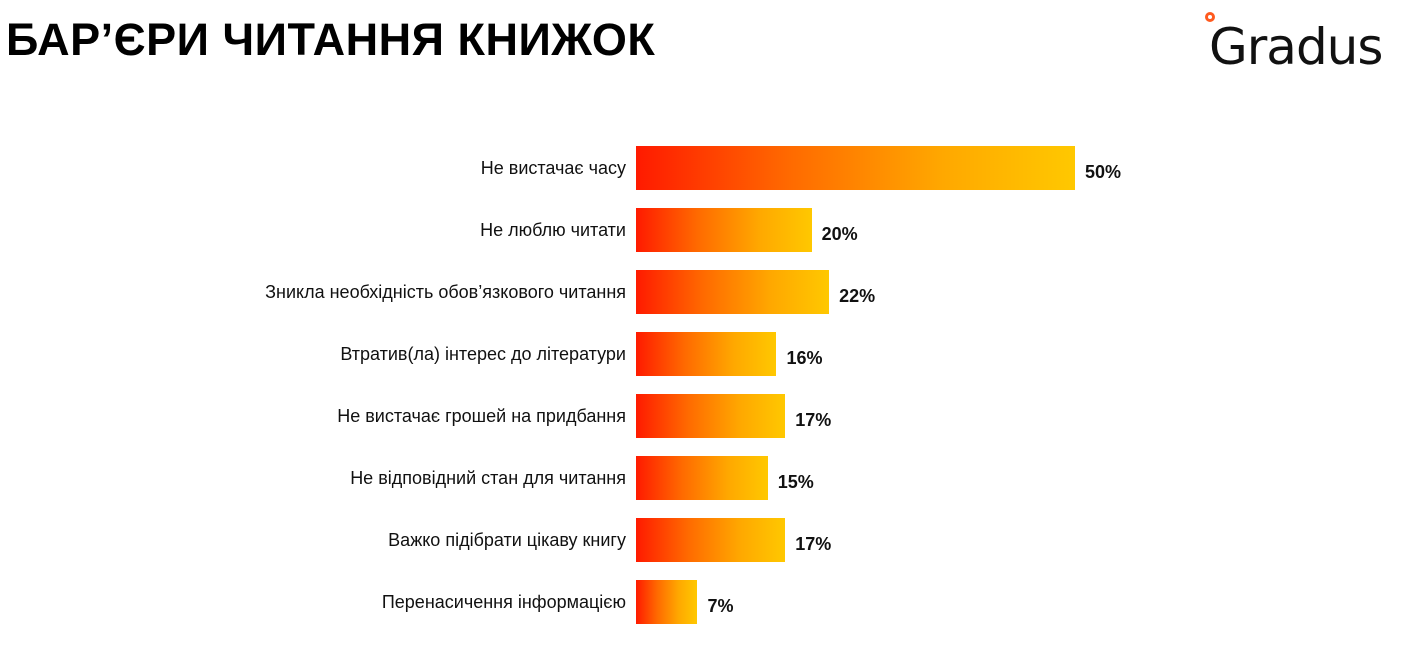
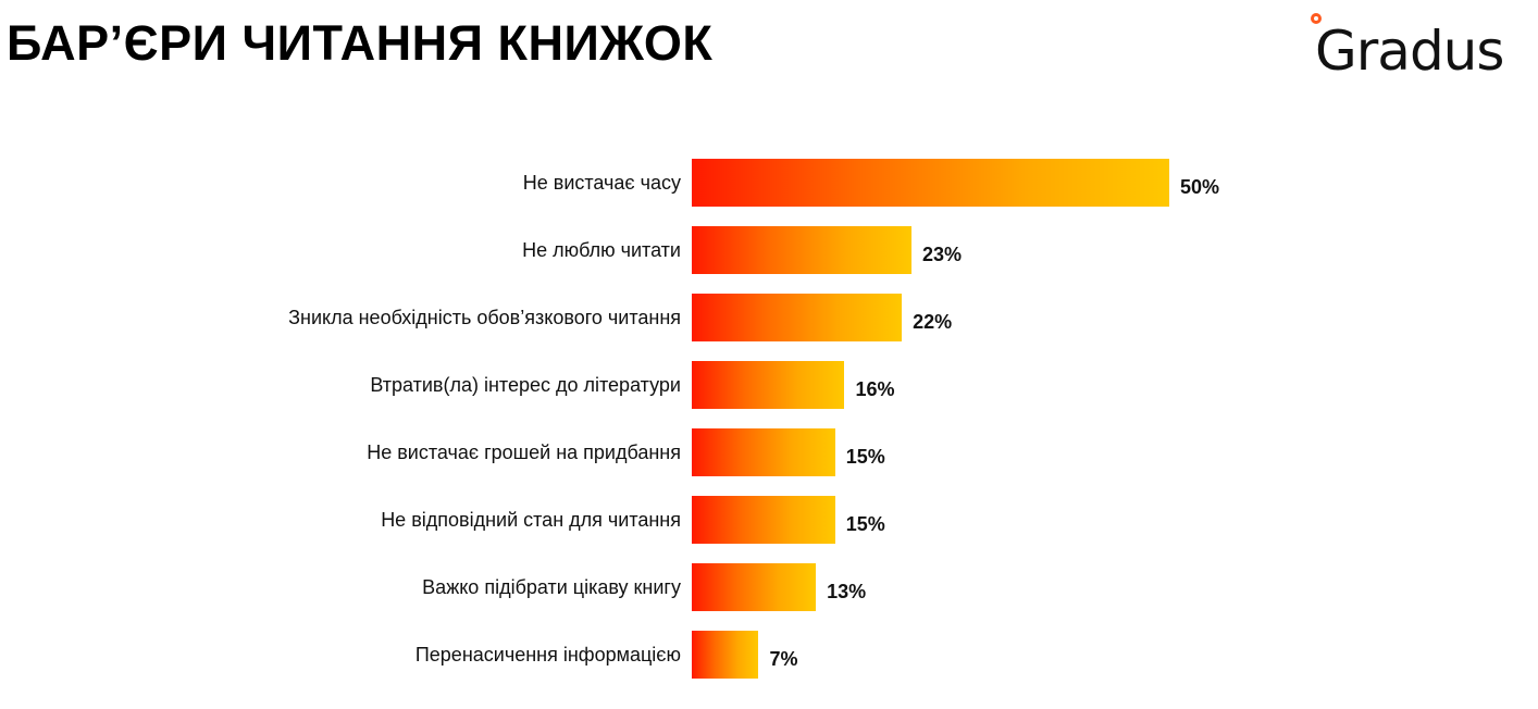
Не люблю читати: 20% -> 23%
Не вистачає грошей на придбання: 17% -> 15%
Важко підібрати цікаву книгу: 17% -> 13%
